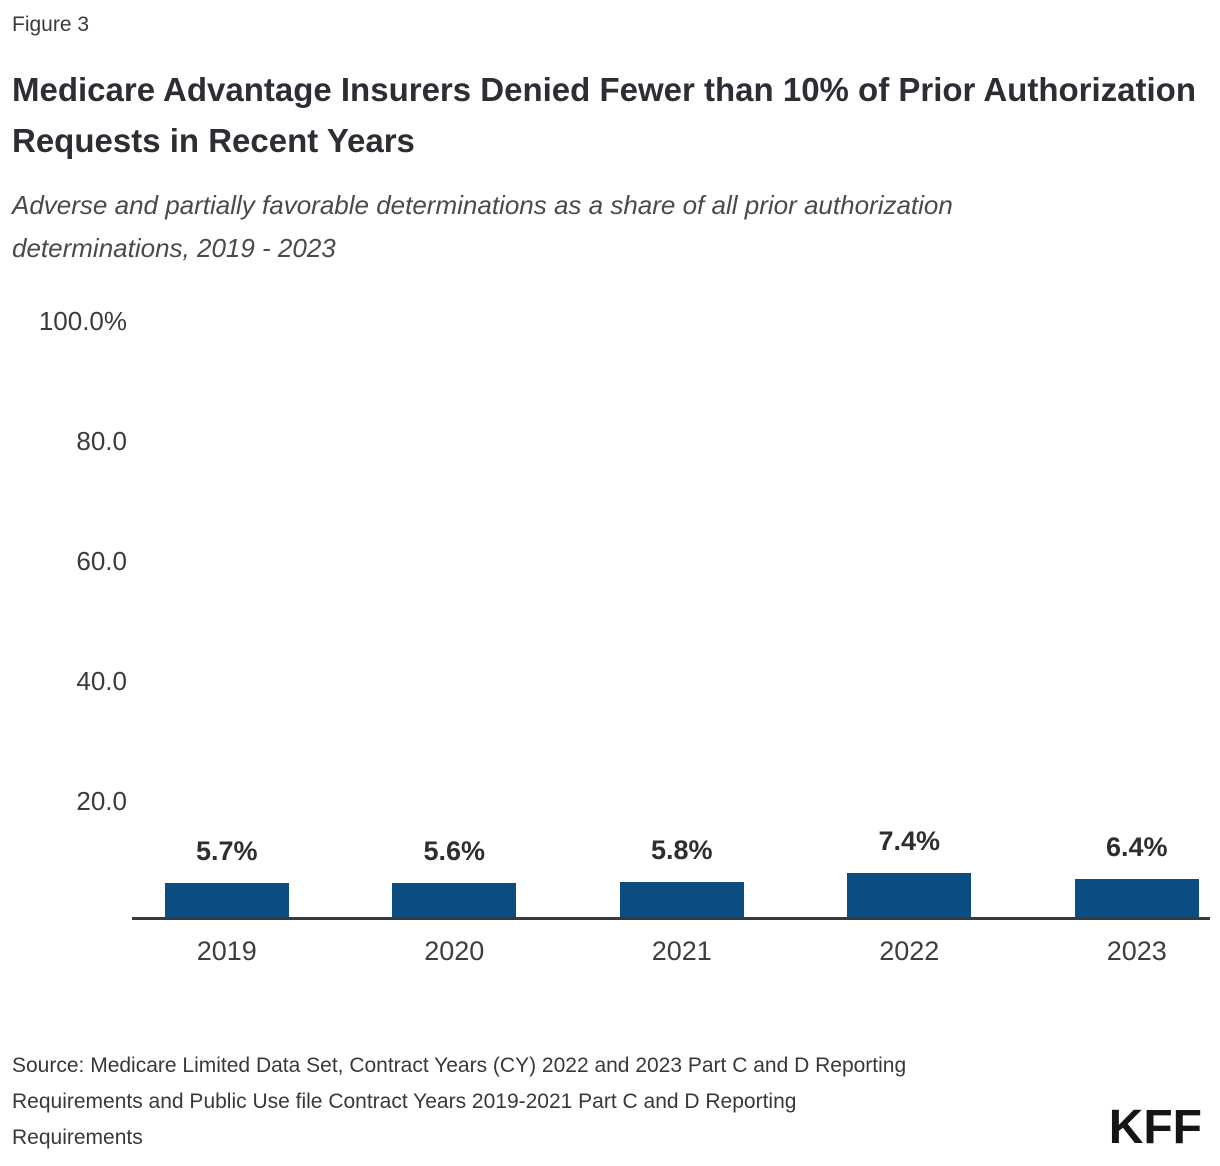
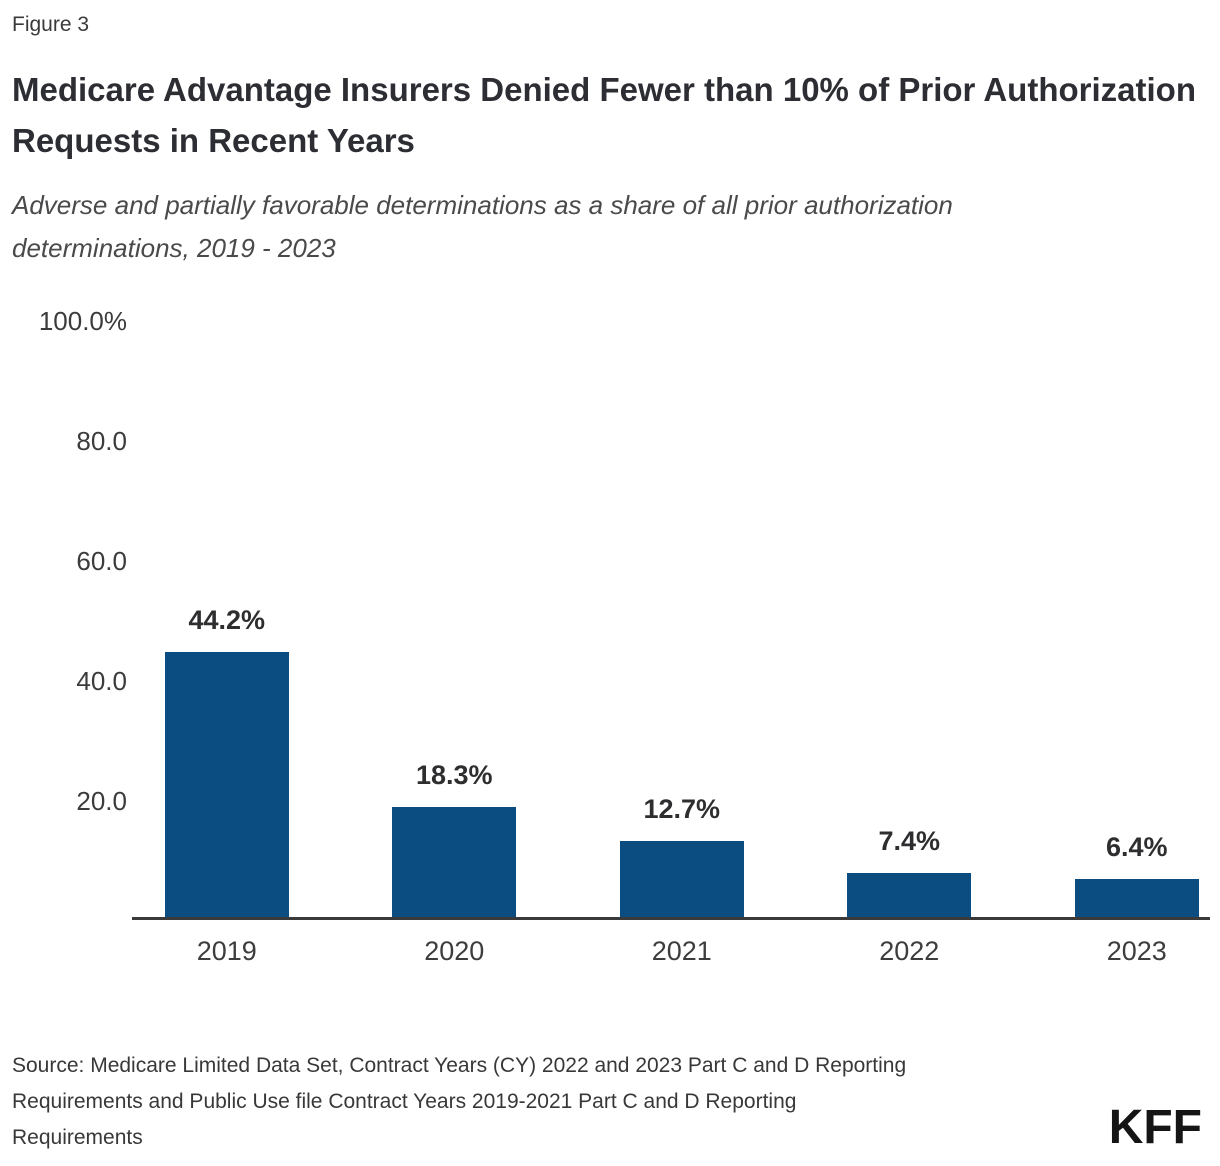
2019: 5.7% -> 44.2%
2020: 5.6% -> 18.3%
2021: 5.8% -> 12.7%
